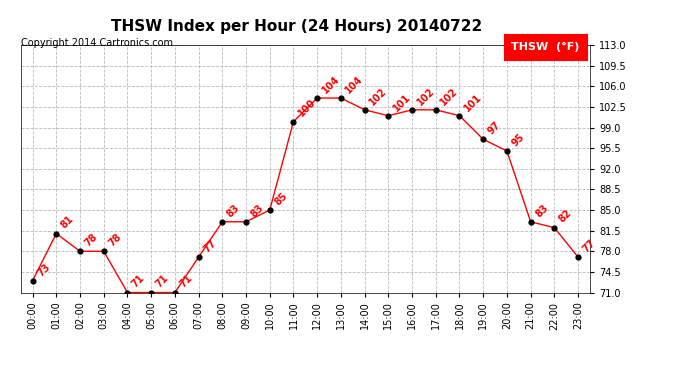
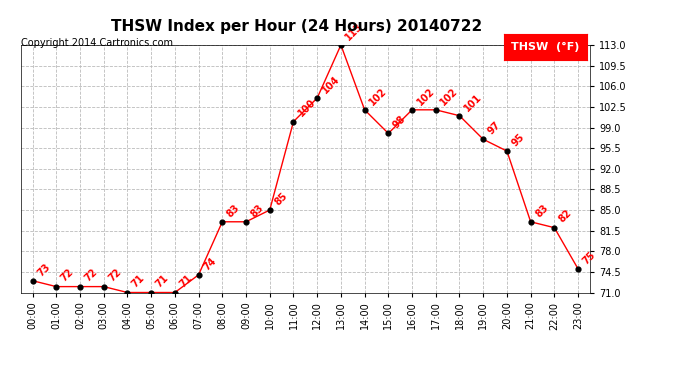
01:00: 81 -> 72
02:00: 78 -> 72
03:00: 78 -> 72
07:00: 77 -> 74
13:00: 104 -> 113
15:00: 101 -> 98
23:00: 77 -> 75
